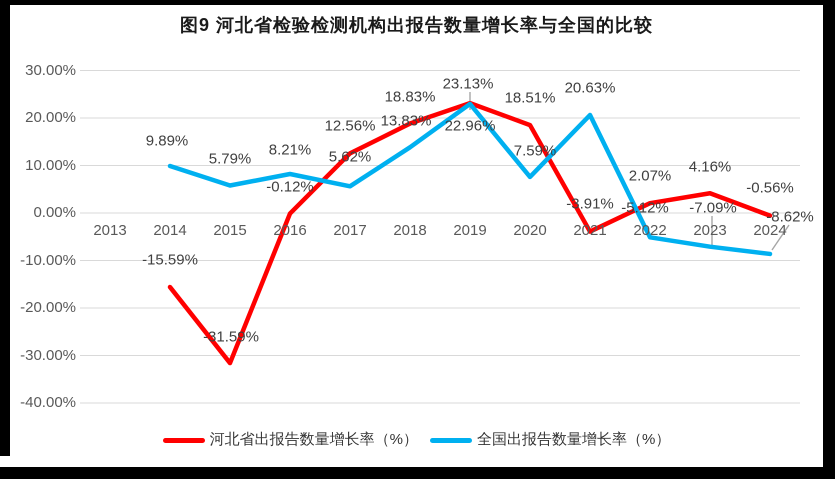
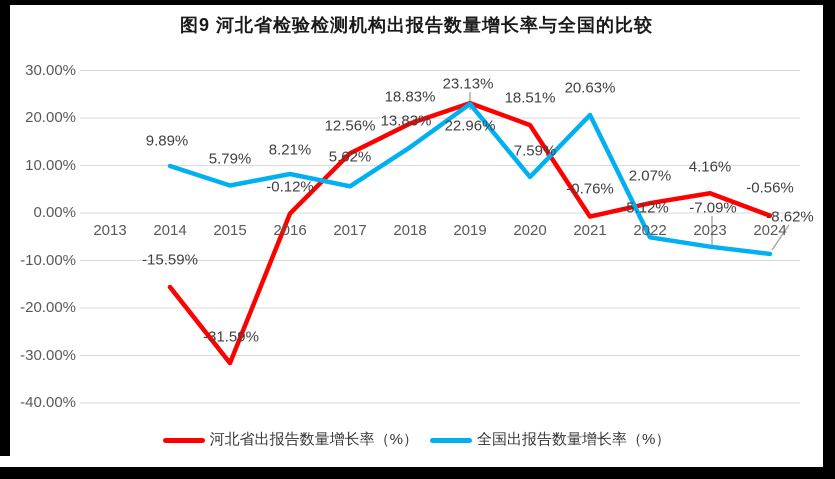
河北省出报告数量增长率（%）/2021: -3.91% -> -0.76%
